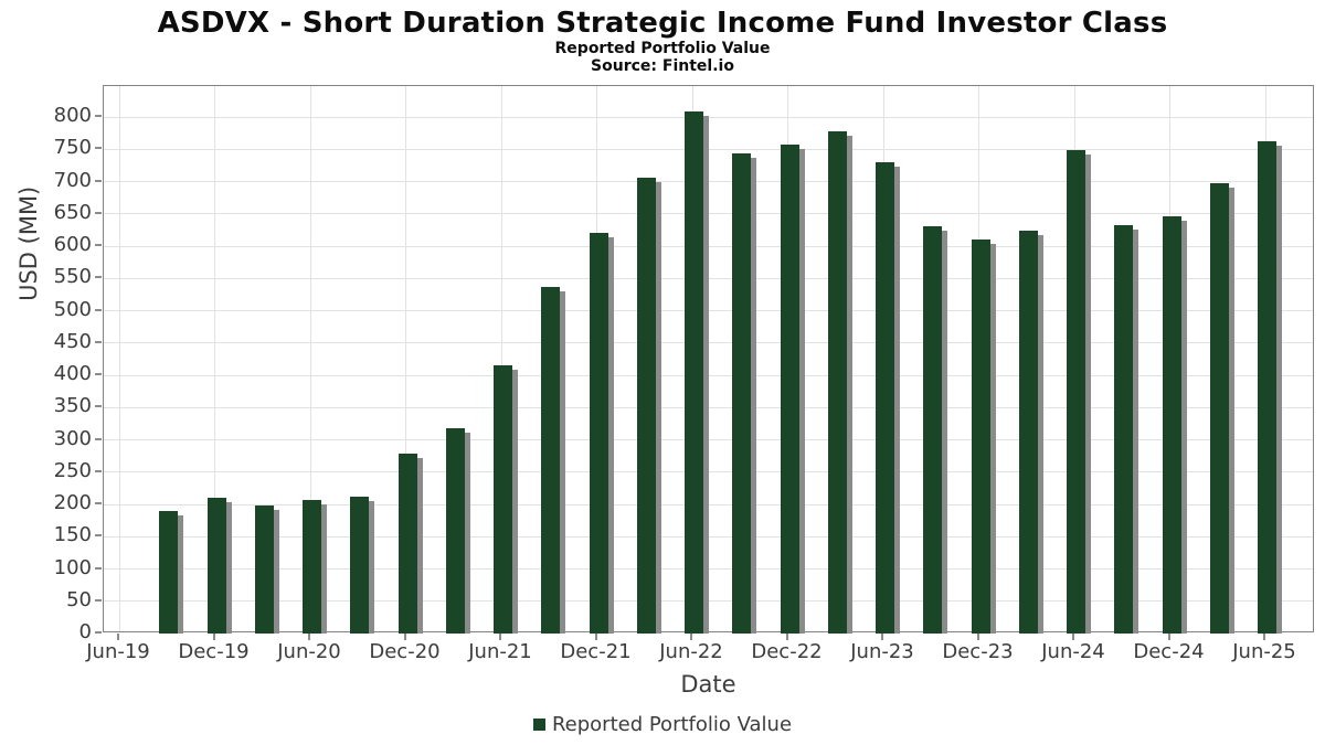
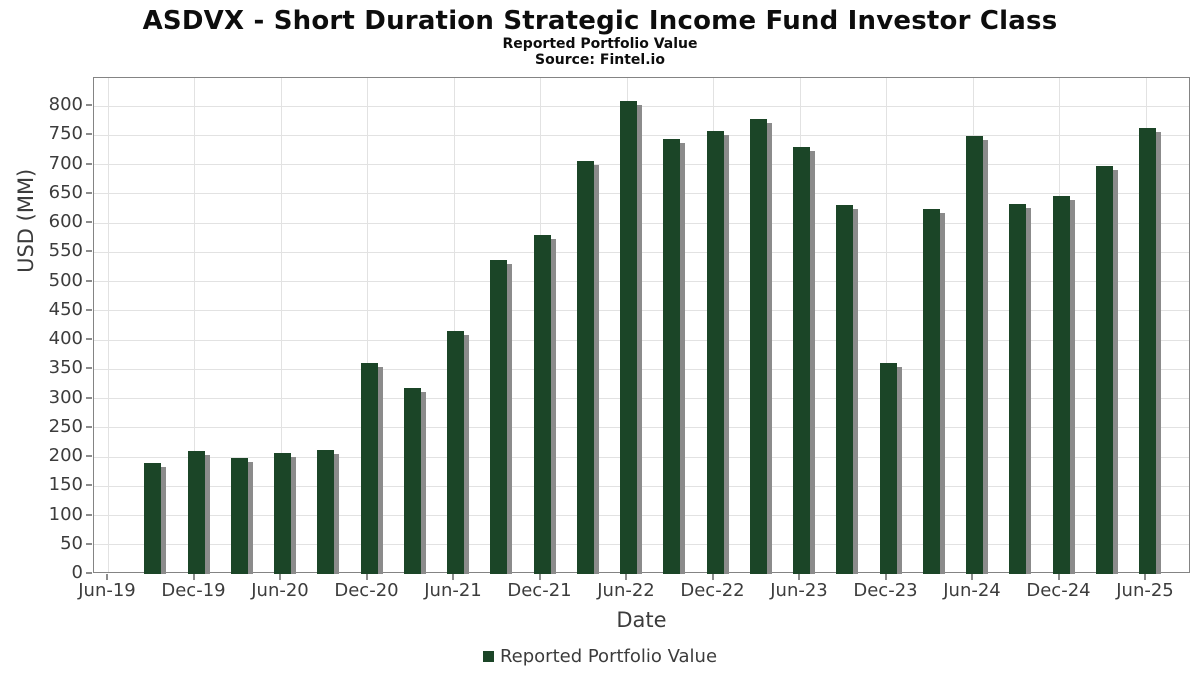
Dec-20: 280 -> 360
Dec-21: 620 -> 580
Dec-23: 610 -> 360
